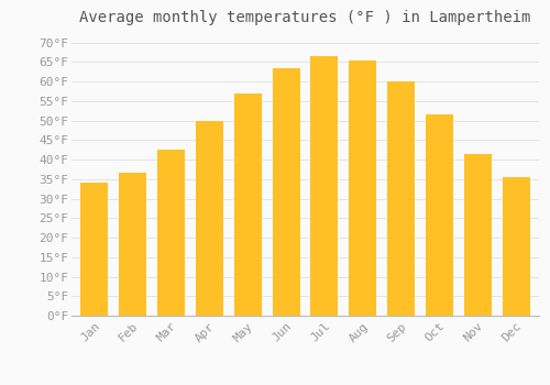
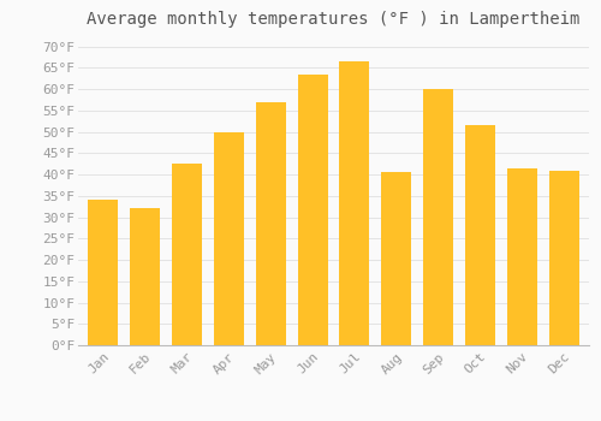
Feb: 36.5°F -> 32.0°F
Aug: 65.5°F -> 40.5°F
Dec: 35.5°F -> 41.0°F
